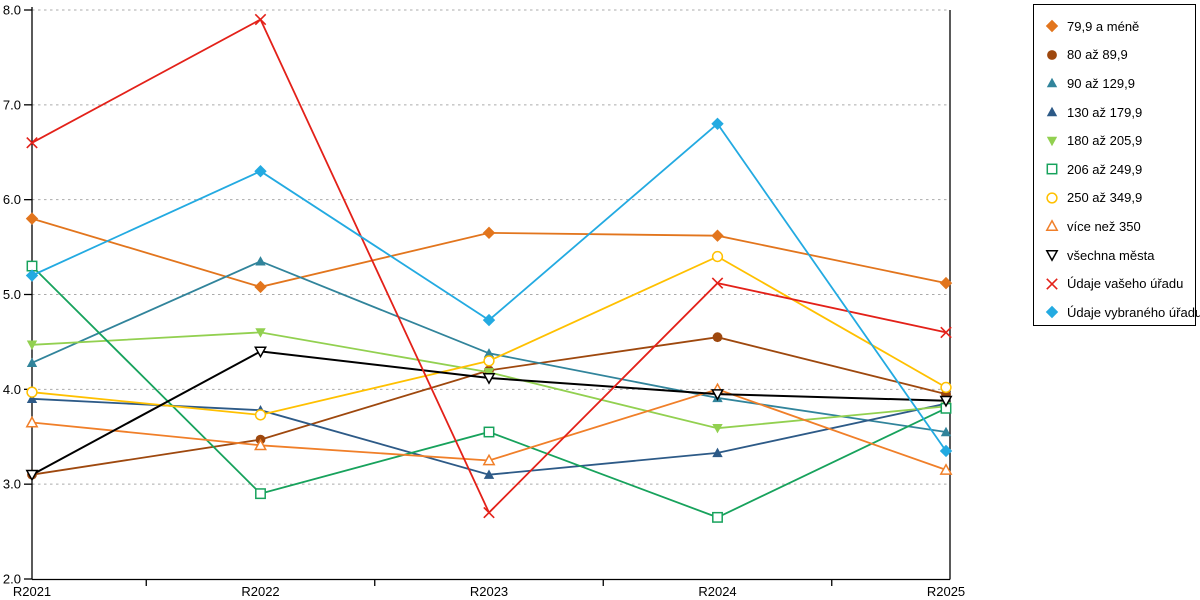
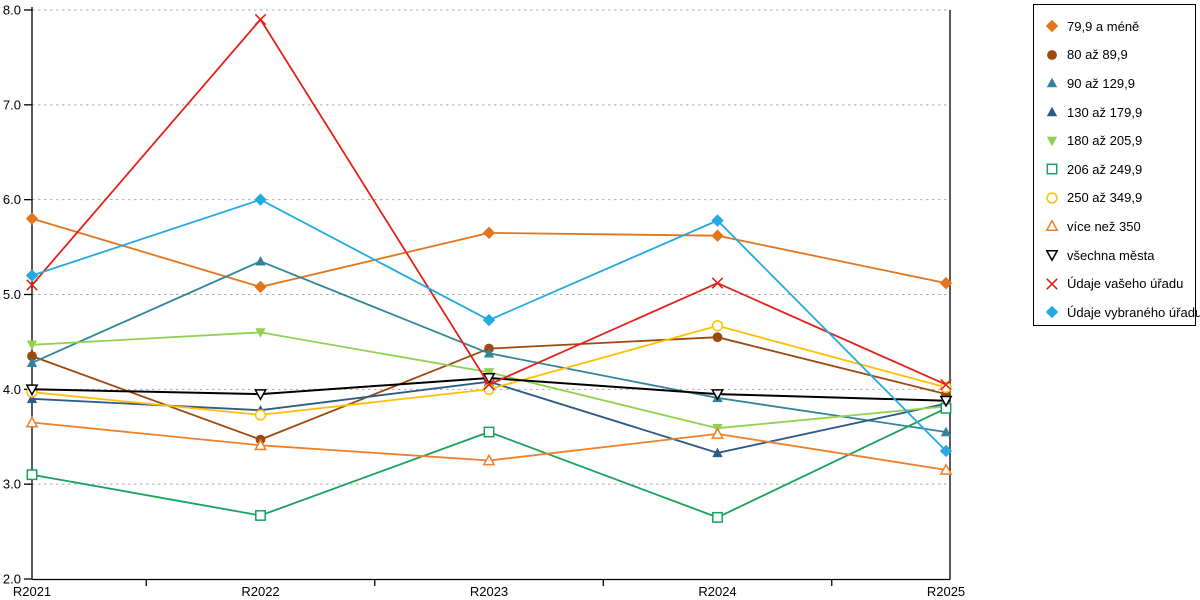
80 až 89,9/R2021: 3.1 -> 4.3
206 až 249,9/R2021: 5.3 -> 3.1
všechna města/R2021: 3.1 -> 4.0
Údaje vašeho úřadu/R2021: 6.6 -> 5.1
206 až 249,9/R2022: 2.9 -> 2.7
všechna města/R2022: 4.4 -> 4.0
Údaje vybraného úřadu/R2022: 6.3 -> 6.0
80 až 89,9/R2023: 4.2 -> 4.4
130 až 179,9/R2023: 3.1 -> 4.1
250 až 349,9/R2023: 4.3 -> 4.0
Údaje vašeho úřadu/R2023: 2.7 -> 4.0
250 až 349,9/R2024: 5.4 -> 4.7
více než 350/R2024: 4.0 -> 3.5
Údaje vybraného úřadu/R2024: 6.8 -> 5.8
Údaje vašeho úřadu/R2025: 4.6 -> 4.0
